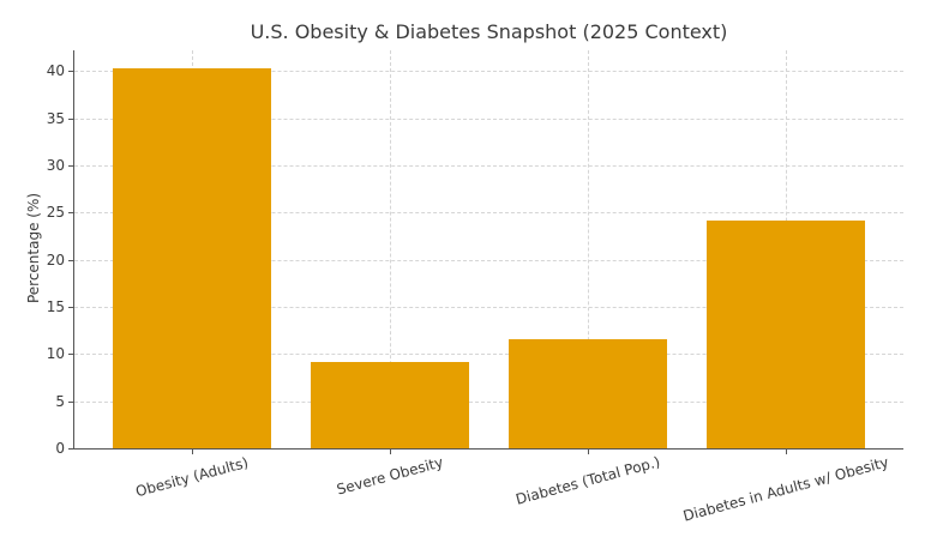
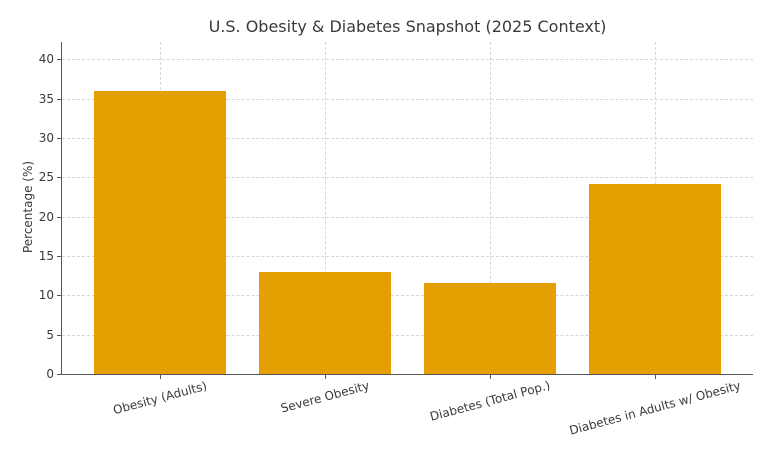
Obesity (Adults): 40 -> 36
Severe Obesity: 9 -> 13
